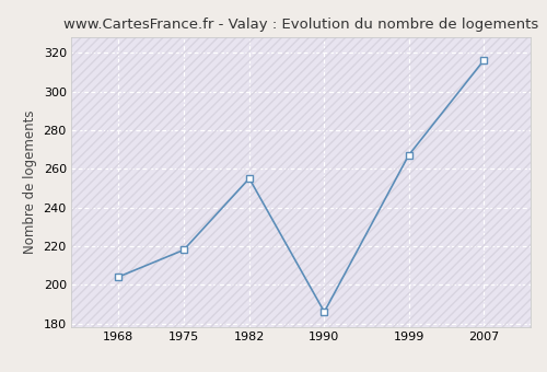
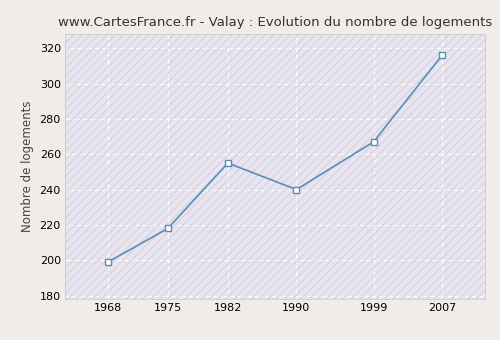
1968: 204 -> 199
1990: 186 -> 240
